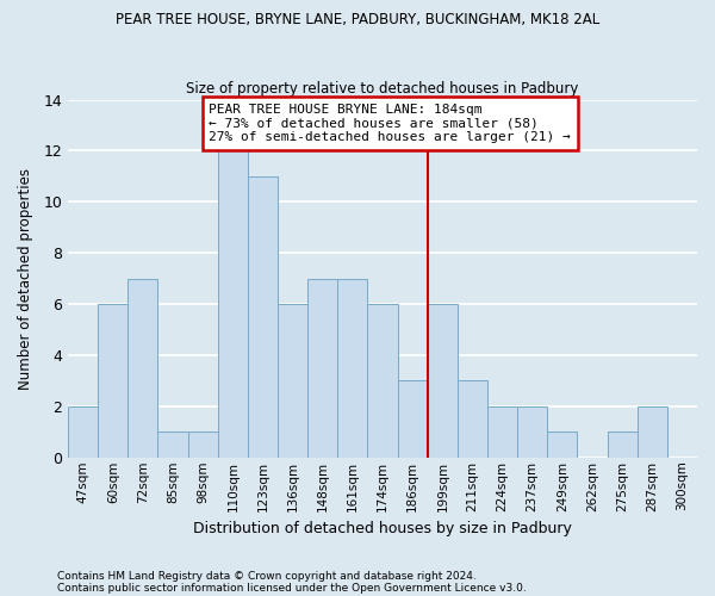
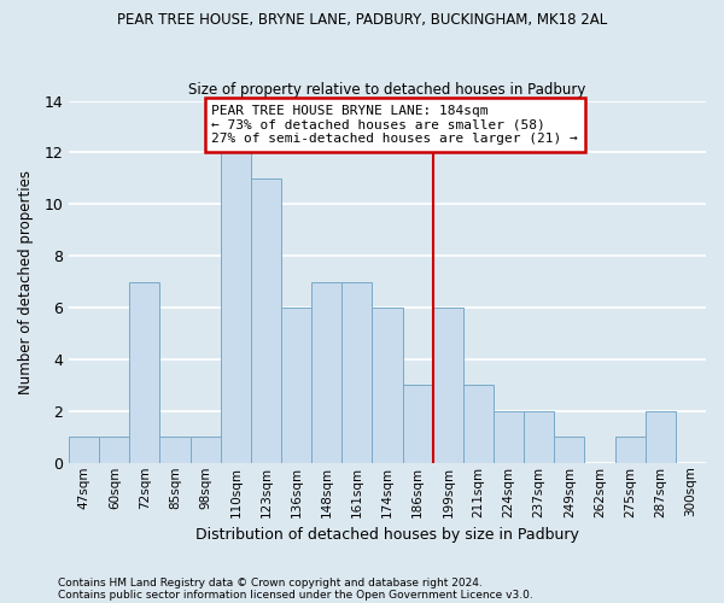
47sqm: 2 -> 1
60sqm: 6 -> 1
